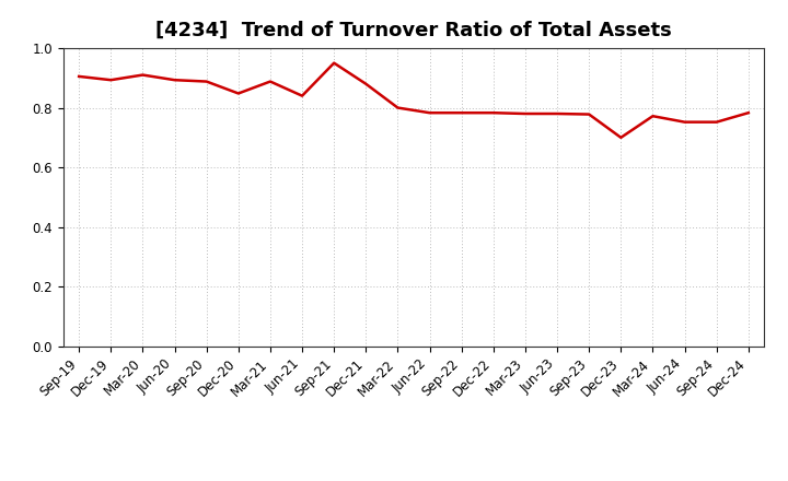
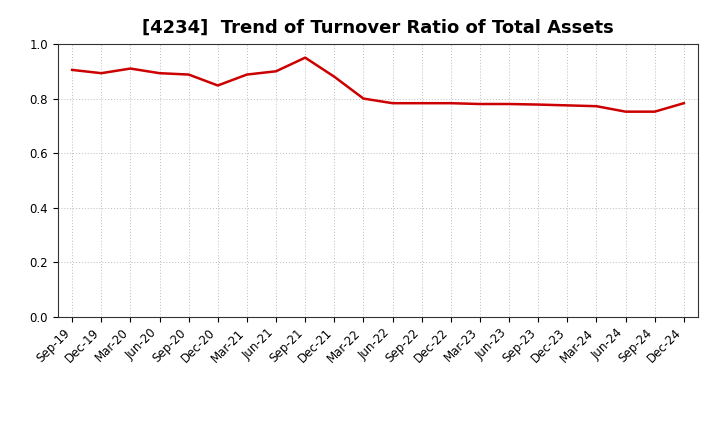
Jun-21: 0.840 -> 0.900
Dec-23: 0.700 -> 0.775
